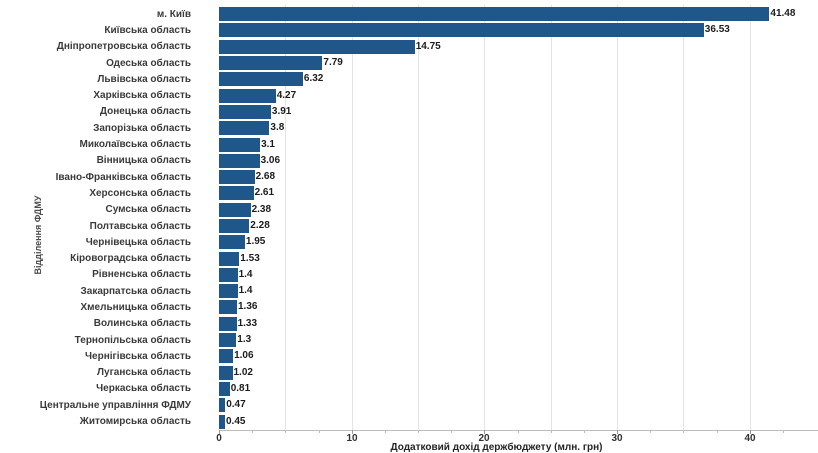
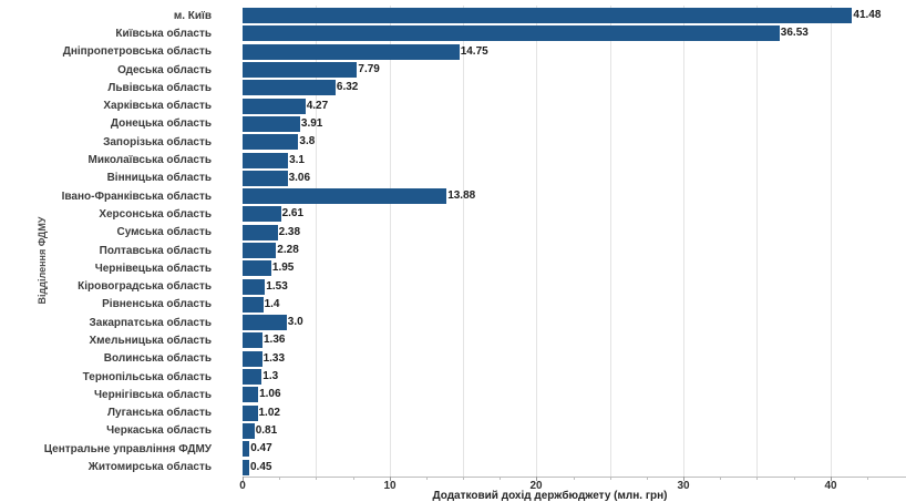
Івано-Франківська область: 2.68 -> 13.88
Закарпатська область: 1.4 -> 3.0
